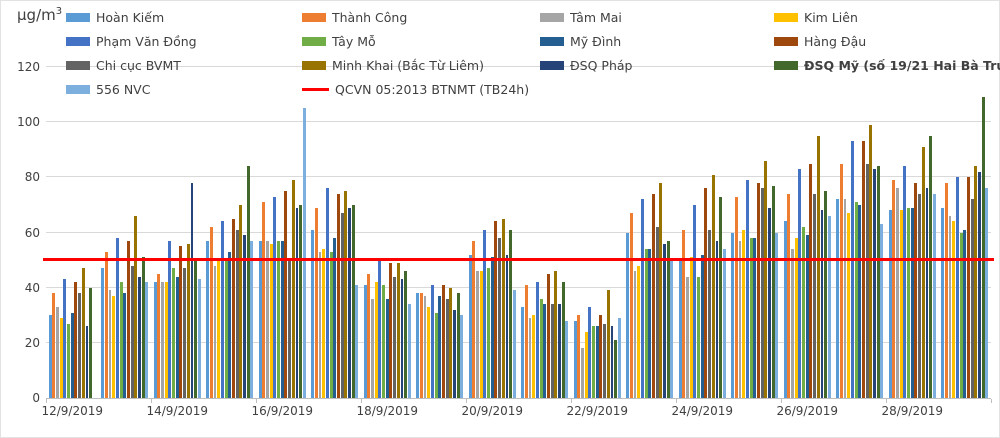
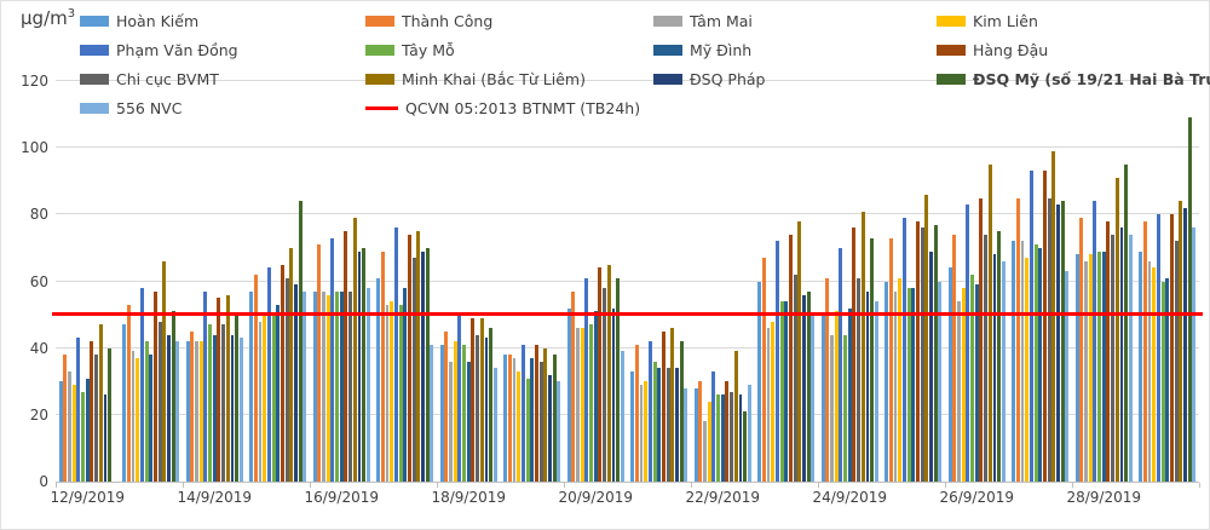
ĐSQ Pháp/14/9/2019: 78 -> 44
Chi cục BVMT/16/9/2019: 50 -> 57
556 NVC/16/9/2019: 105 -> 58
Tâm Mai/28/9/2019: 76 -> 66
